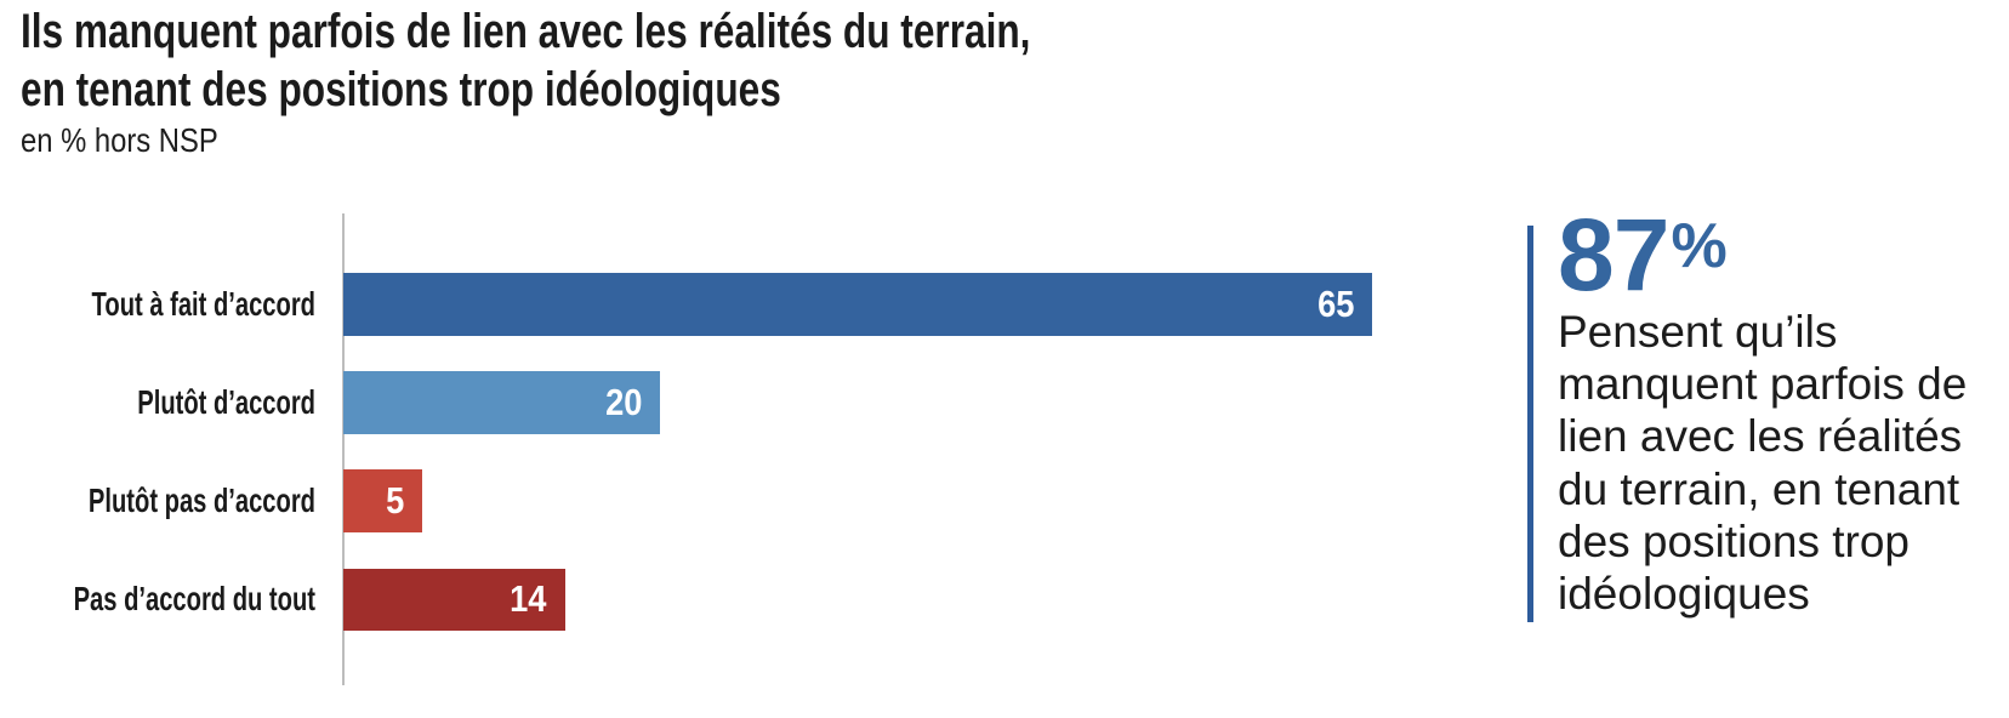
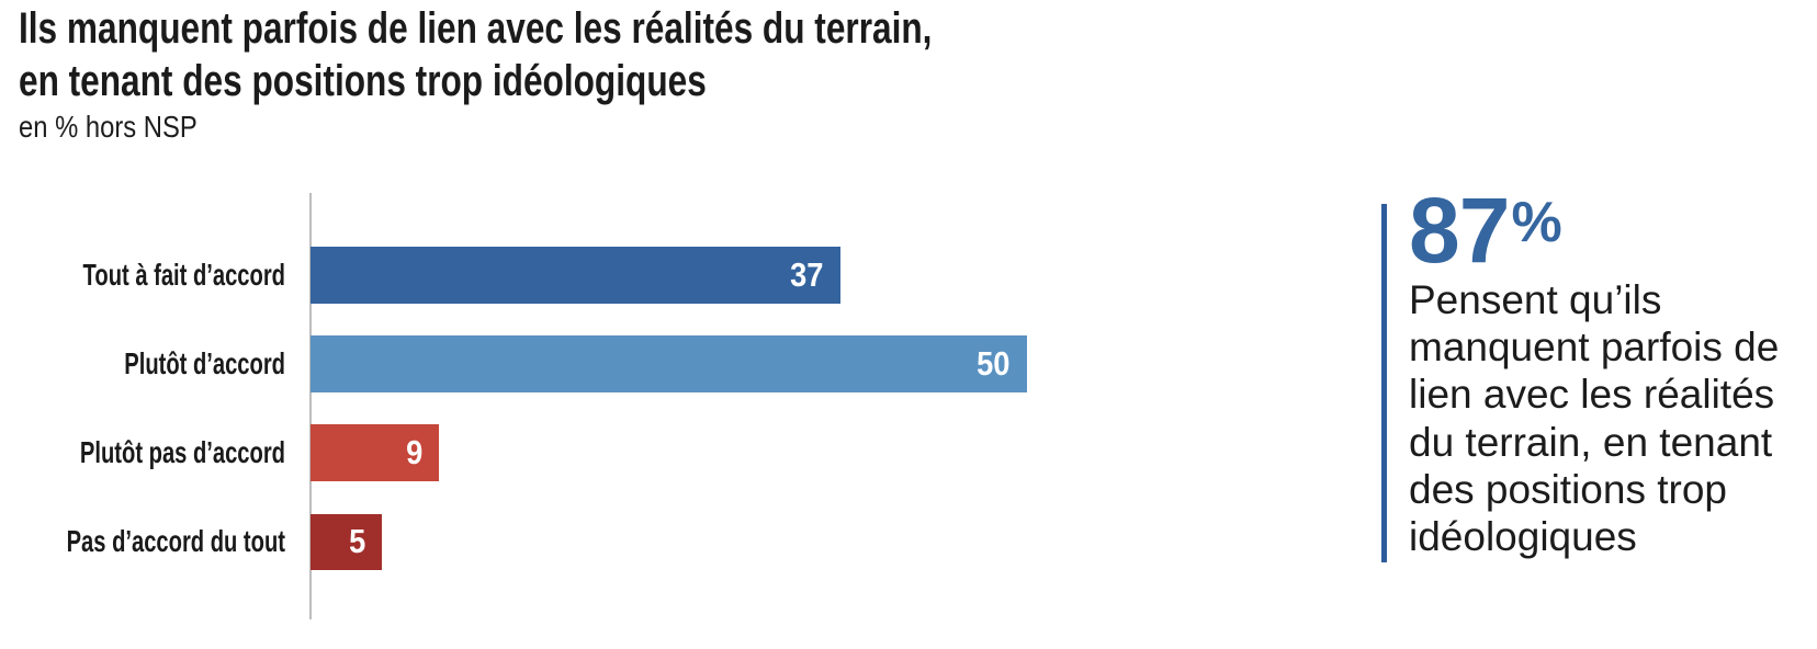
Tout à fait d’accord: 65 -> 37
Plutôt d’accord: 20 -> 50
Plutôt pas d’accord: 5 -> 9
Pas d’accord du tout: 14 -> 5
